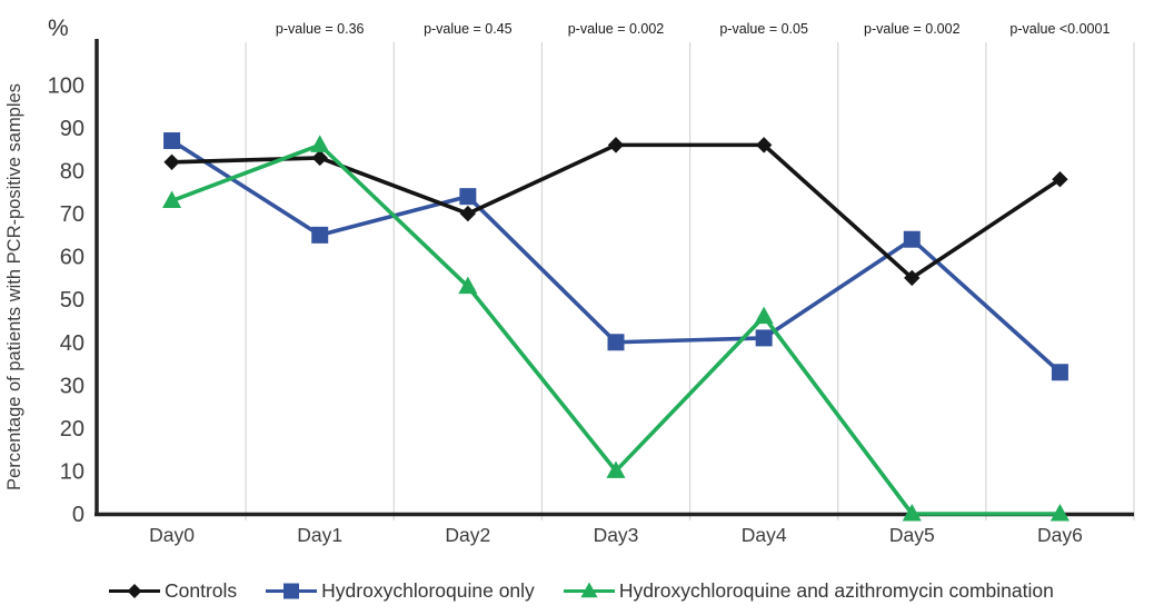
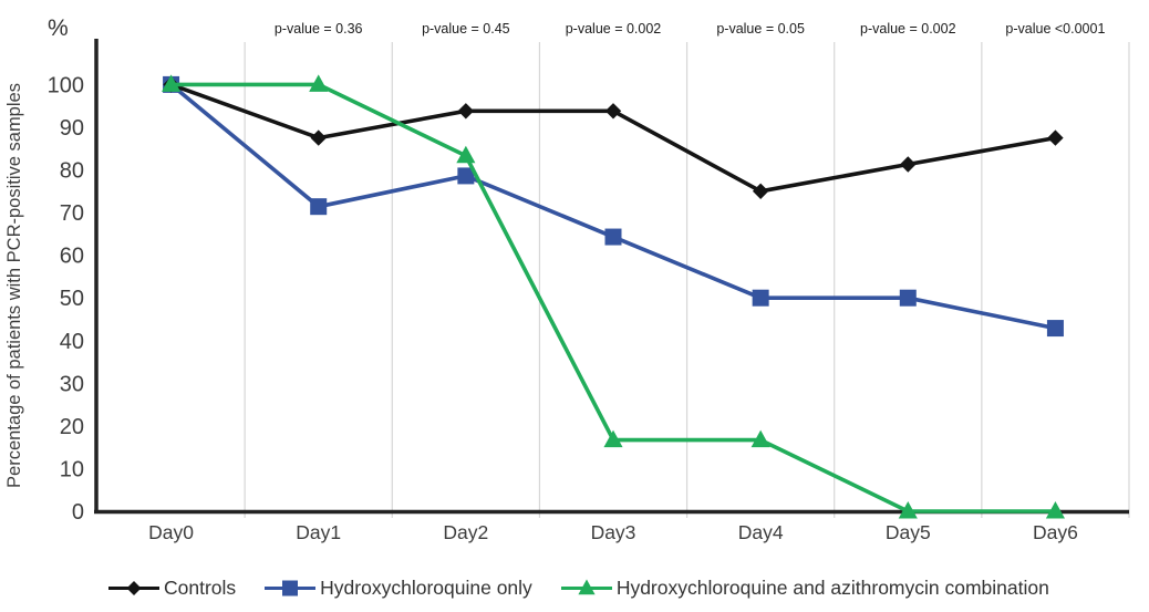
Controls/Day0: 82 -> 100
Hydroxychloroquine only/Day0: 87 -> 100
Hydroxychloroquine and azithromycin combination/Day0: 73 -> 100
Controls/Day1: 83 -> 88
Hydroxychloroquine only/Day1: 65 -> 71
Hydroxychloroquine and azithromycin combination/Day1: 86 -> 100
Controls/Day2: 70 -> 94
Hydroxychloroquine only/Day2: 74 -> 79
Hydroxychloroquine and azithromycin combination/Day2: 53 -> 83
Controls/Day3: 86 -> 94
Hydroxychloroquine only/Day3: 40 -> 64
Hydroxychloroquine and azithromycin combination/Day3: 10 -> 17
Controls/Day4: 86 -> 75
Hydroxychloroquine only/Day4: 41 -> 50
Hydroxychloroquine and azithromycin combination/Day4: 46 -> 17
Controls/Day5: 55 -> 81
Hydroxychloroquine only/Day5: 64 -> 50
Controls/Day6: 78 -> 88
Hydroxychloroquine only/Day6: 33 -> 43
